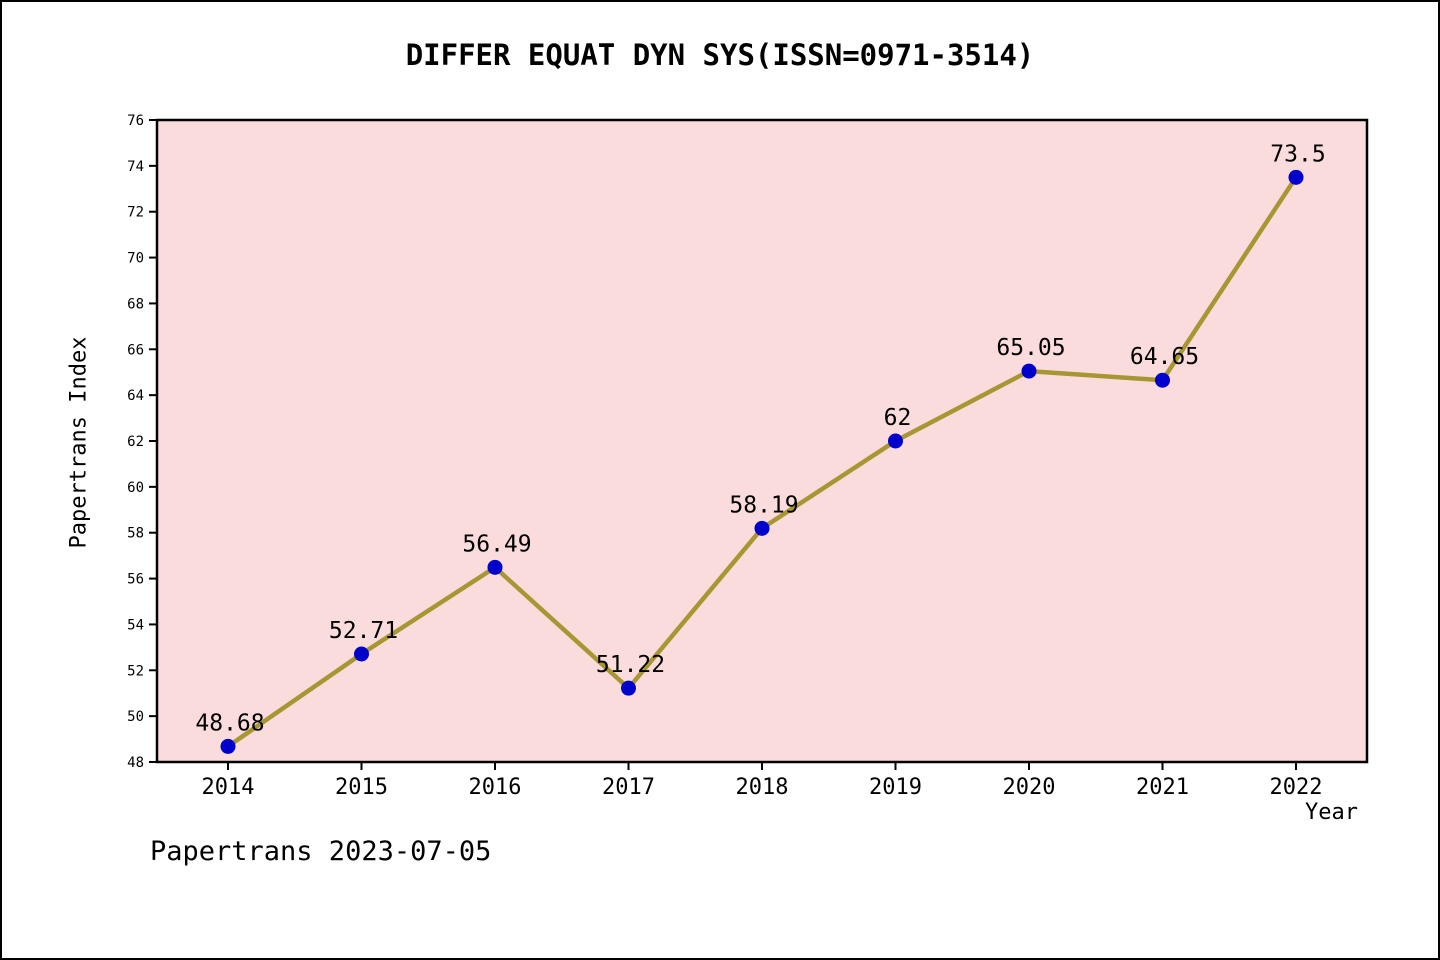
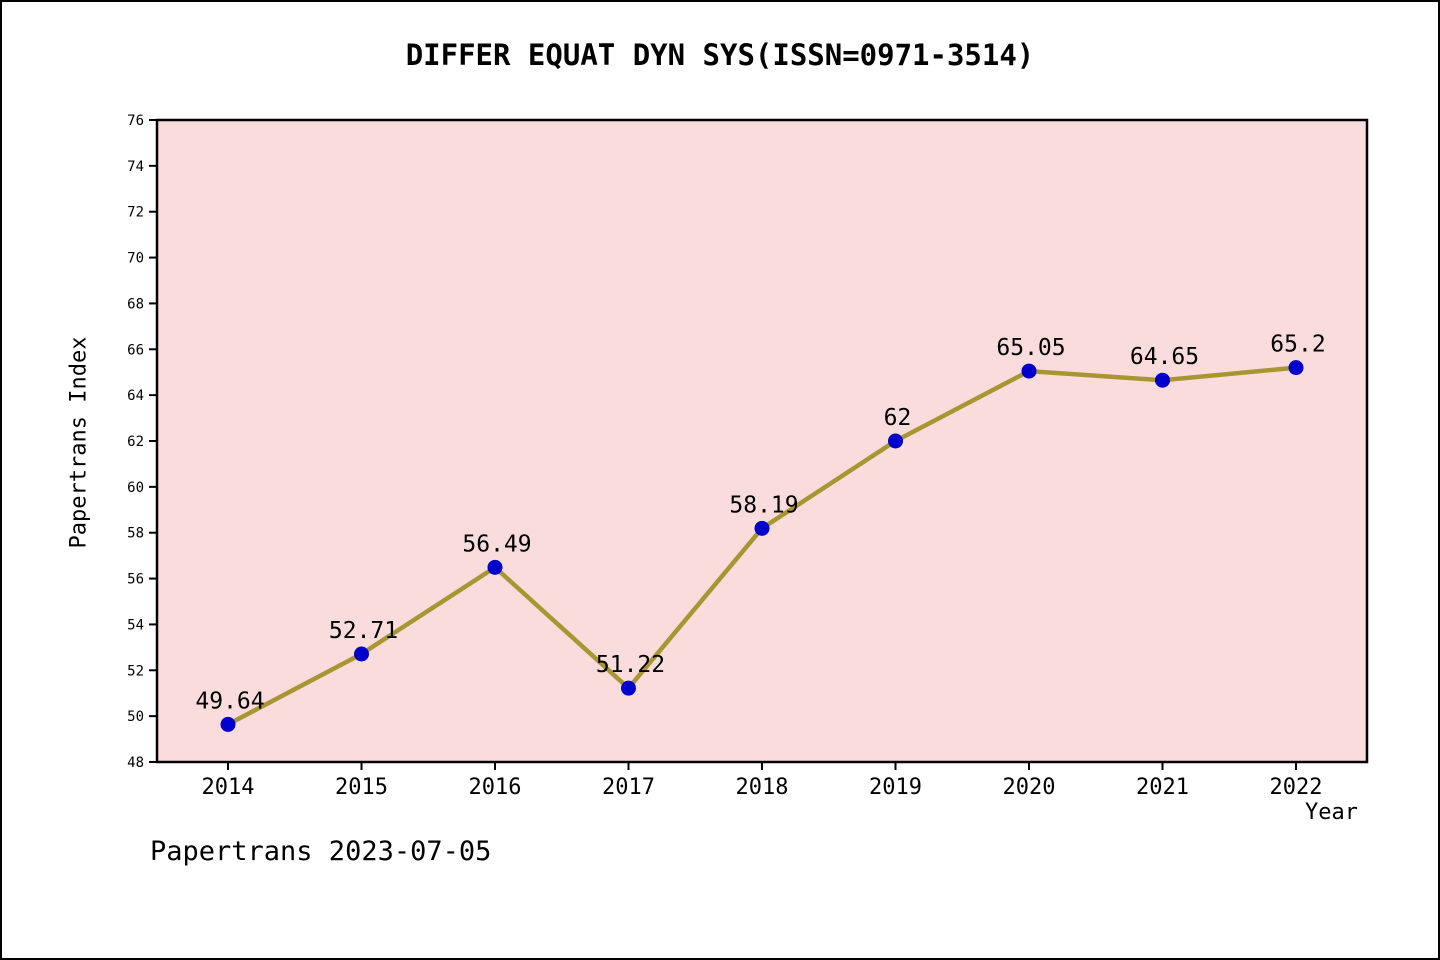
2014: 48.68 -> 49.64
2022: 73.5 -> 65.2
